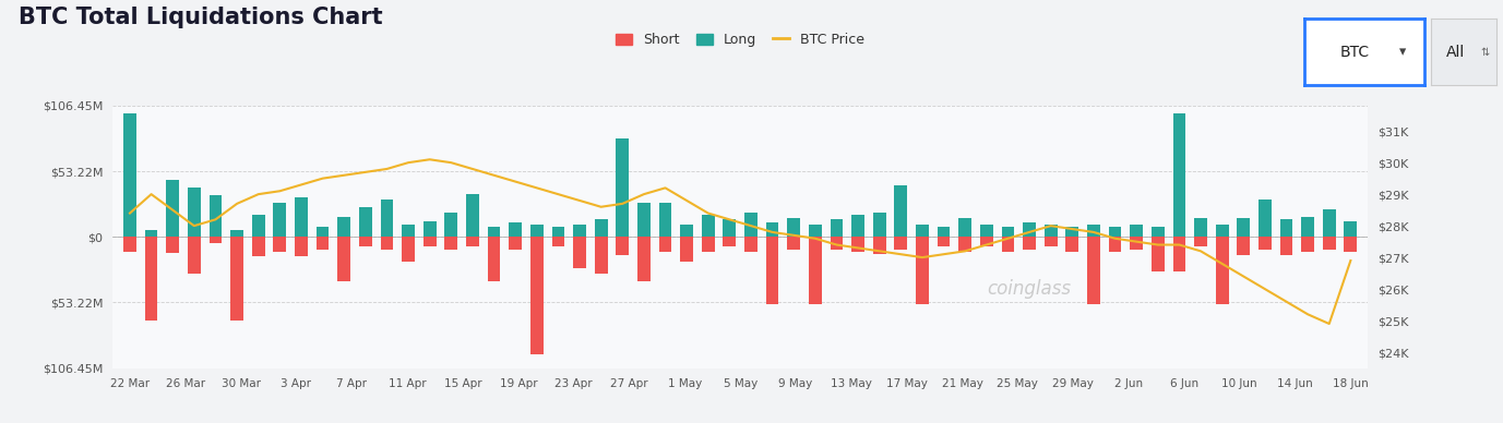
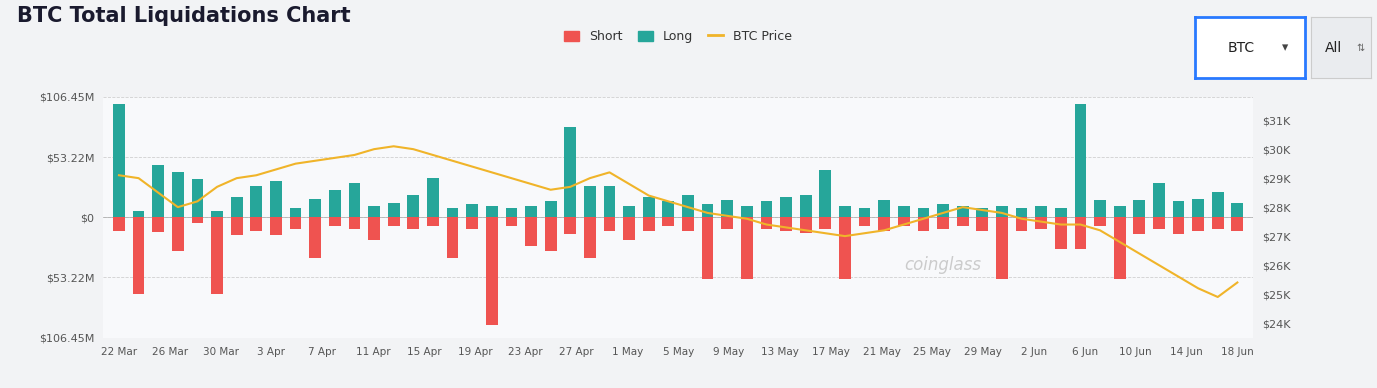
BTC Price/22 Mar: $28.4K -> $29.1K
BTC Price/18 Jun: $26.9K -> $25.4K
